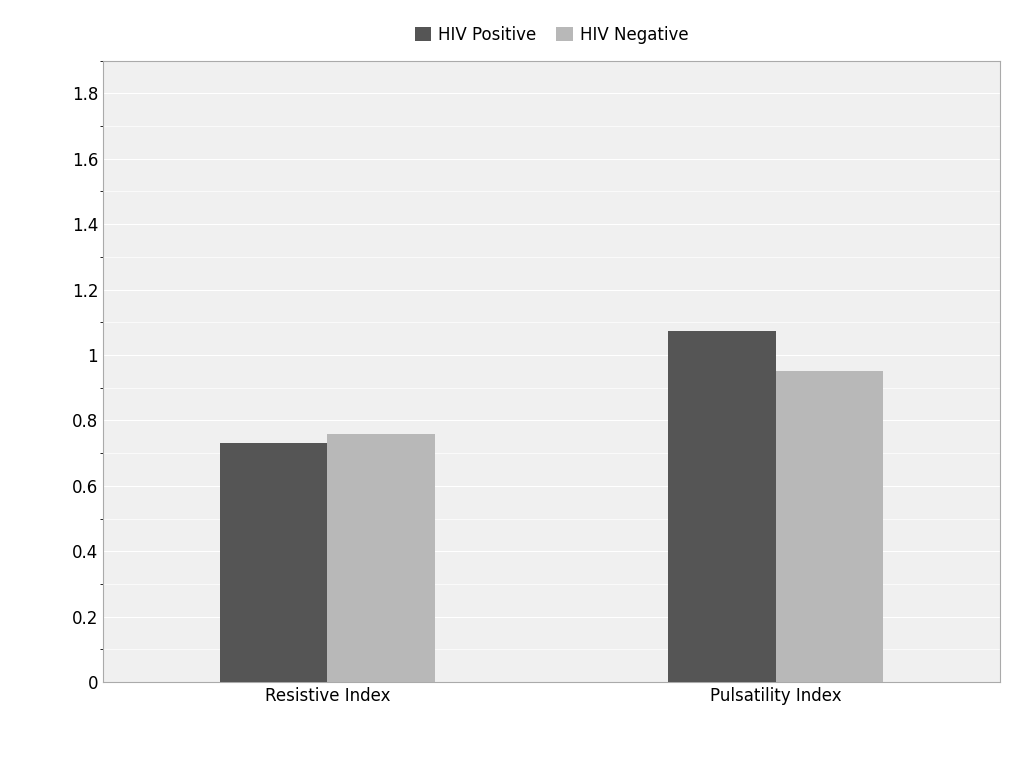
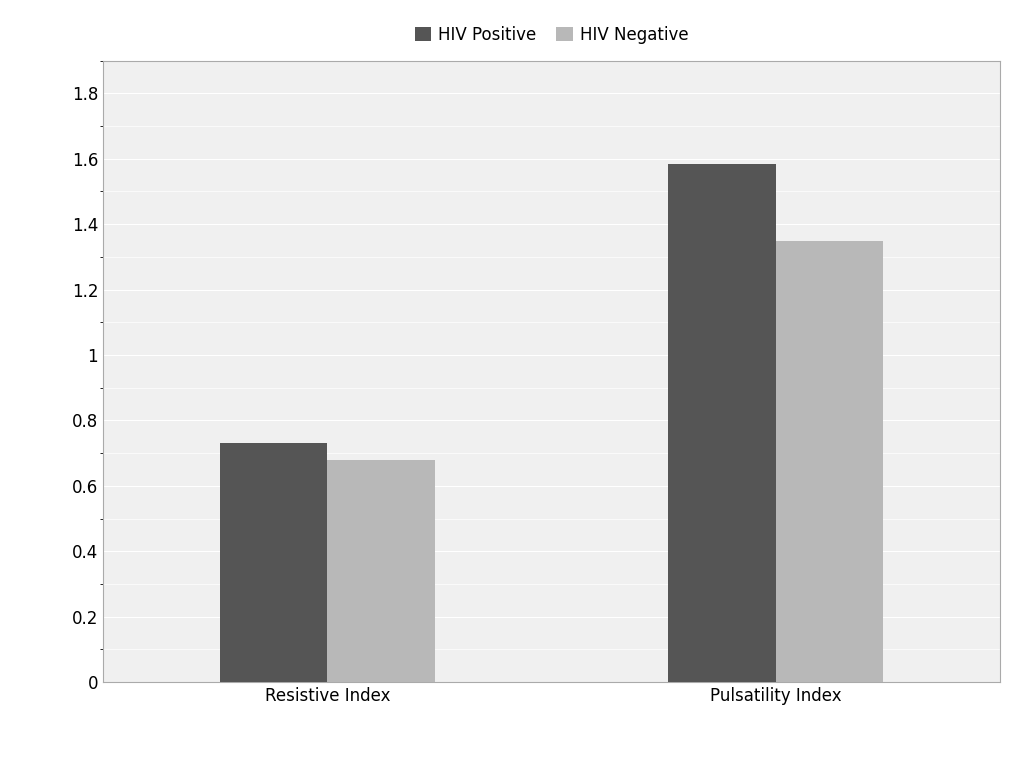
HIV Negative/Resistive Index: 0.76 -> 0.68
HIV Positive/Pulsatility Index: 1.075 -> 1.585
HIV Negative/Pulsatility Index: 0.95 -> 1.35
